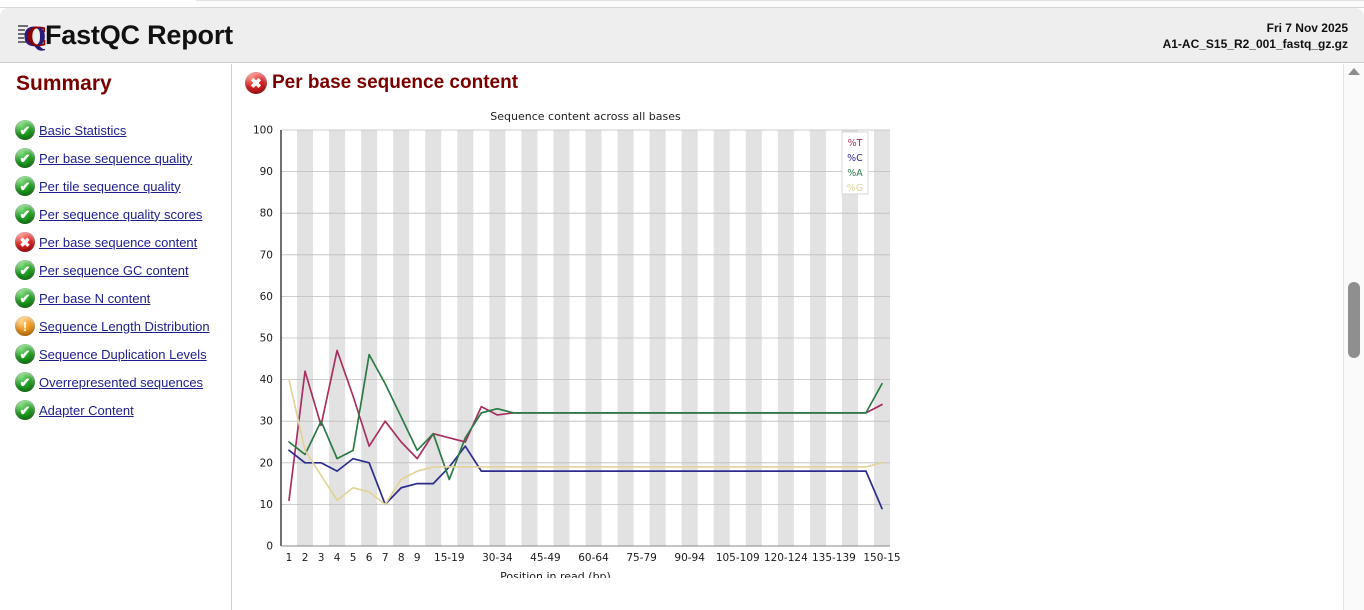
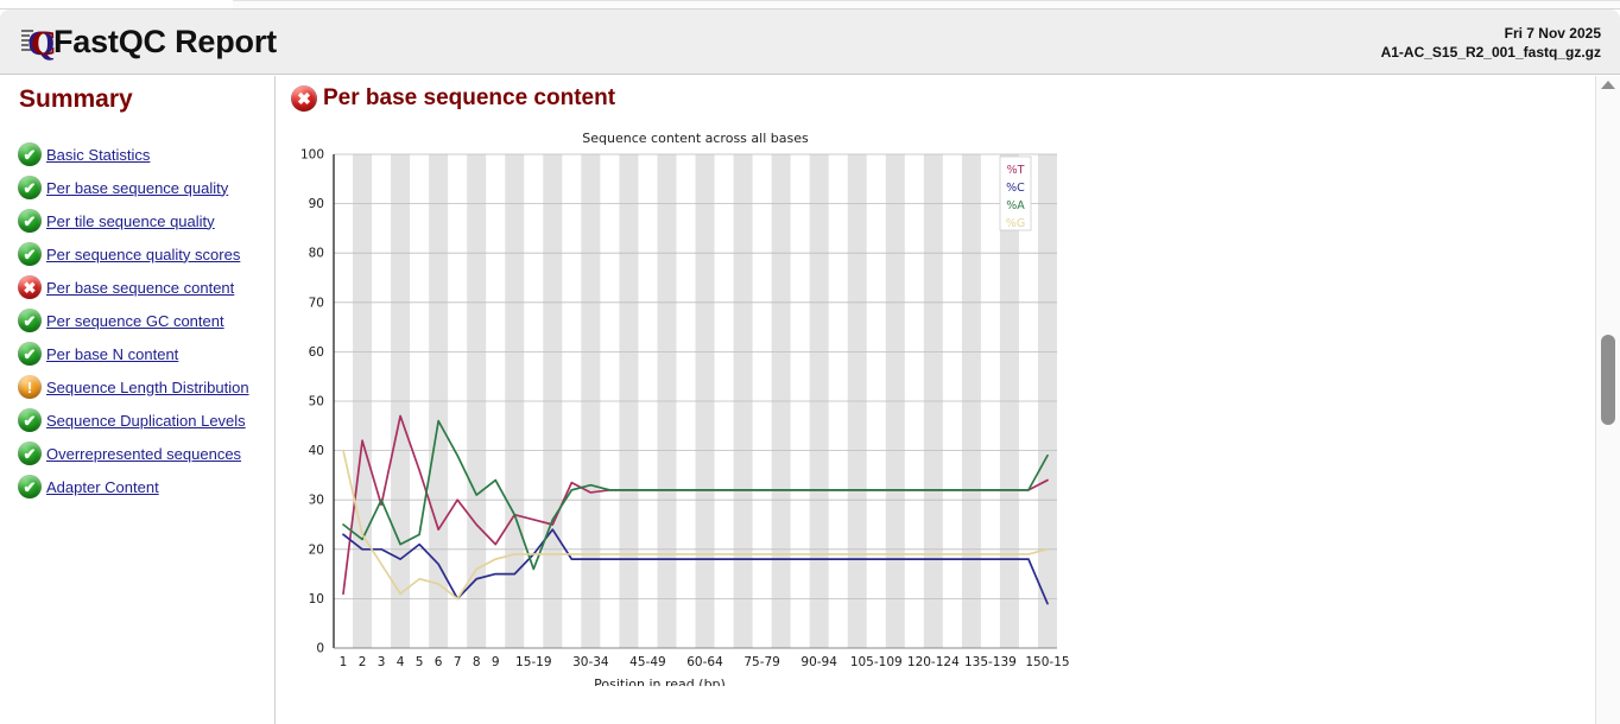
%C/6: 20 -> 17
%A/9: 23 -> 34
